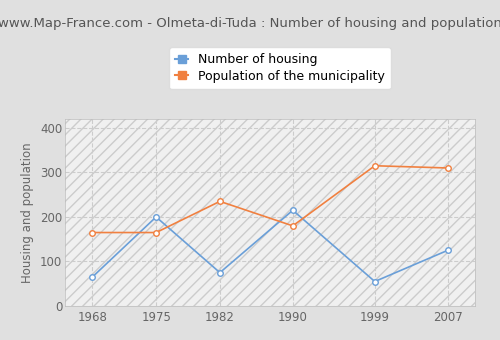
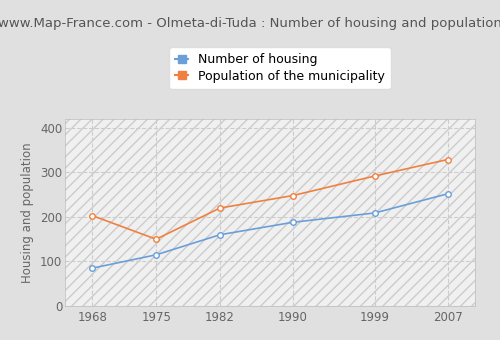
Number of housing/1968: 65 -> 85
Population of the municipality/1968: 165 -> 203
Number of housing/1975: 200 -> 115
Population of the municipality/1975: 165 -> 150
Number of housing/1982: 75 -> 160
Population of the municipality/1982: 235 -> 220
Number of housing/1990: 215 -> 188
Population of the municipality/1990: 180 -> 248
Number of housing/1999: 55 -> 209
Population of the municipality/1999: 315 -> 292
Number of housing/2007: 125 -> 252
Population of the municipality/2007: 310 -> 329
